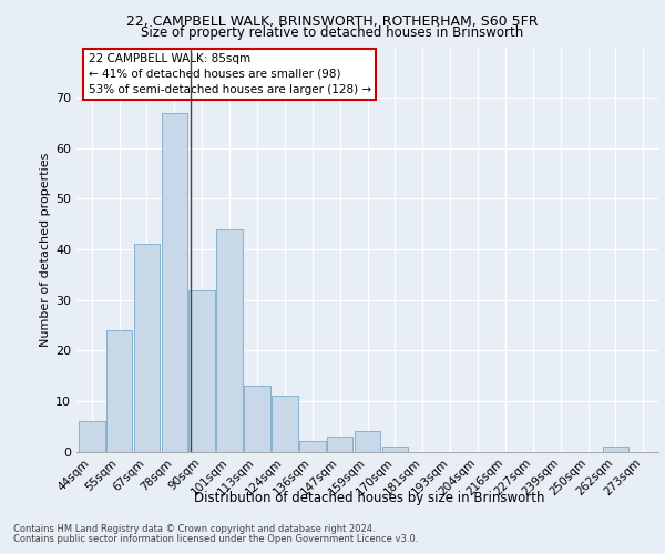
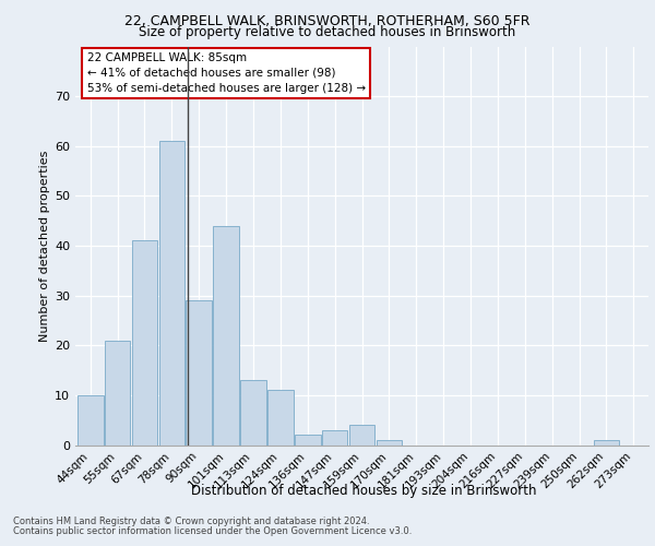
44sqm: 6 -> 10
55sqm: 24 -> 21
78sqm: 67 -> 61
90sqm: 32 -> 29
